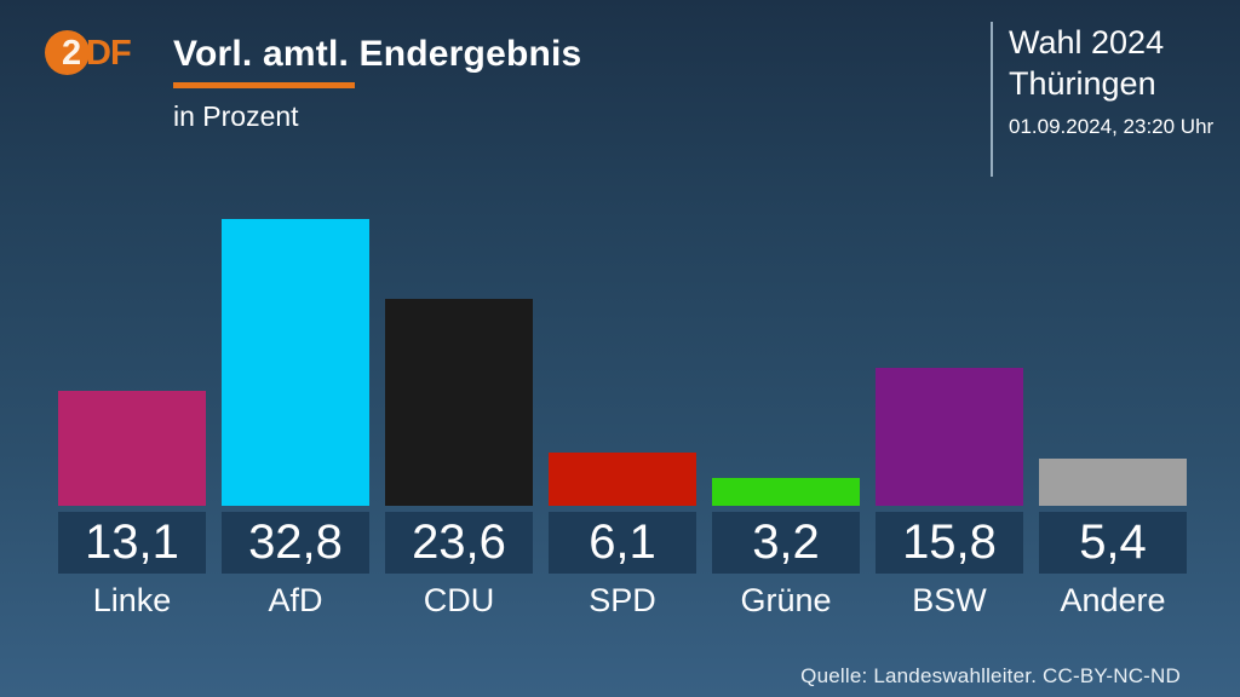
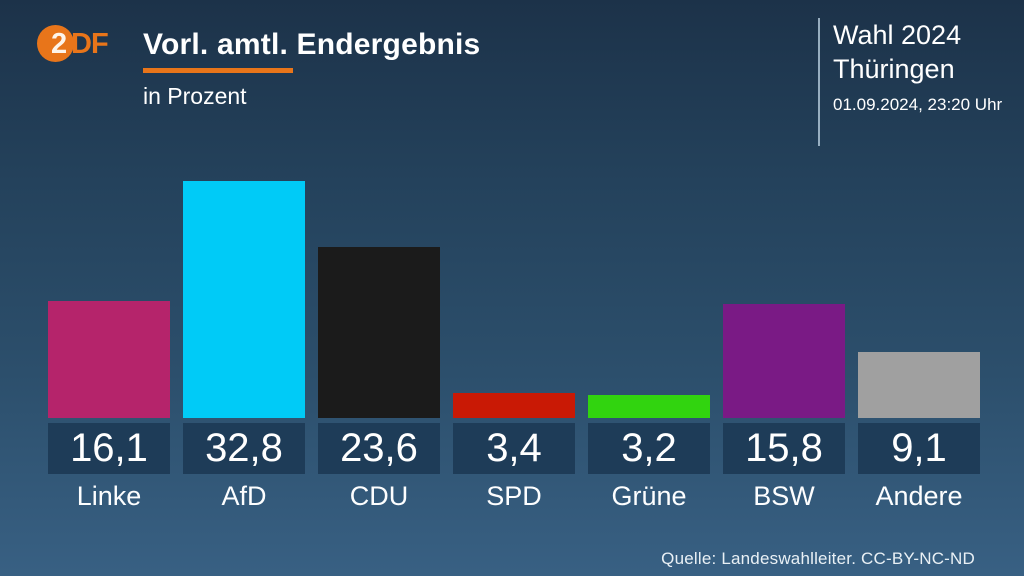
Linke: 13,1 -> 16,1
SPD: 6,1 -> 3,4
Andere: 5,4 -> 9,1
